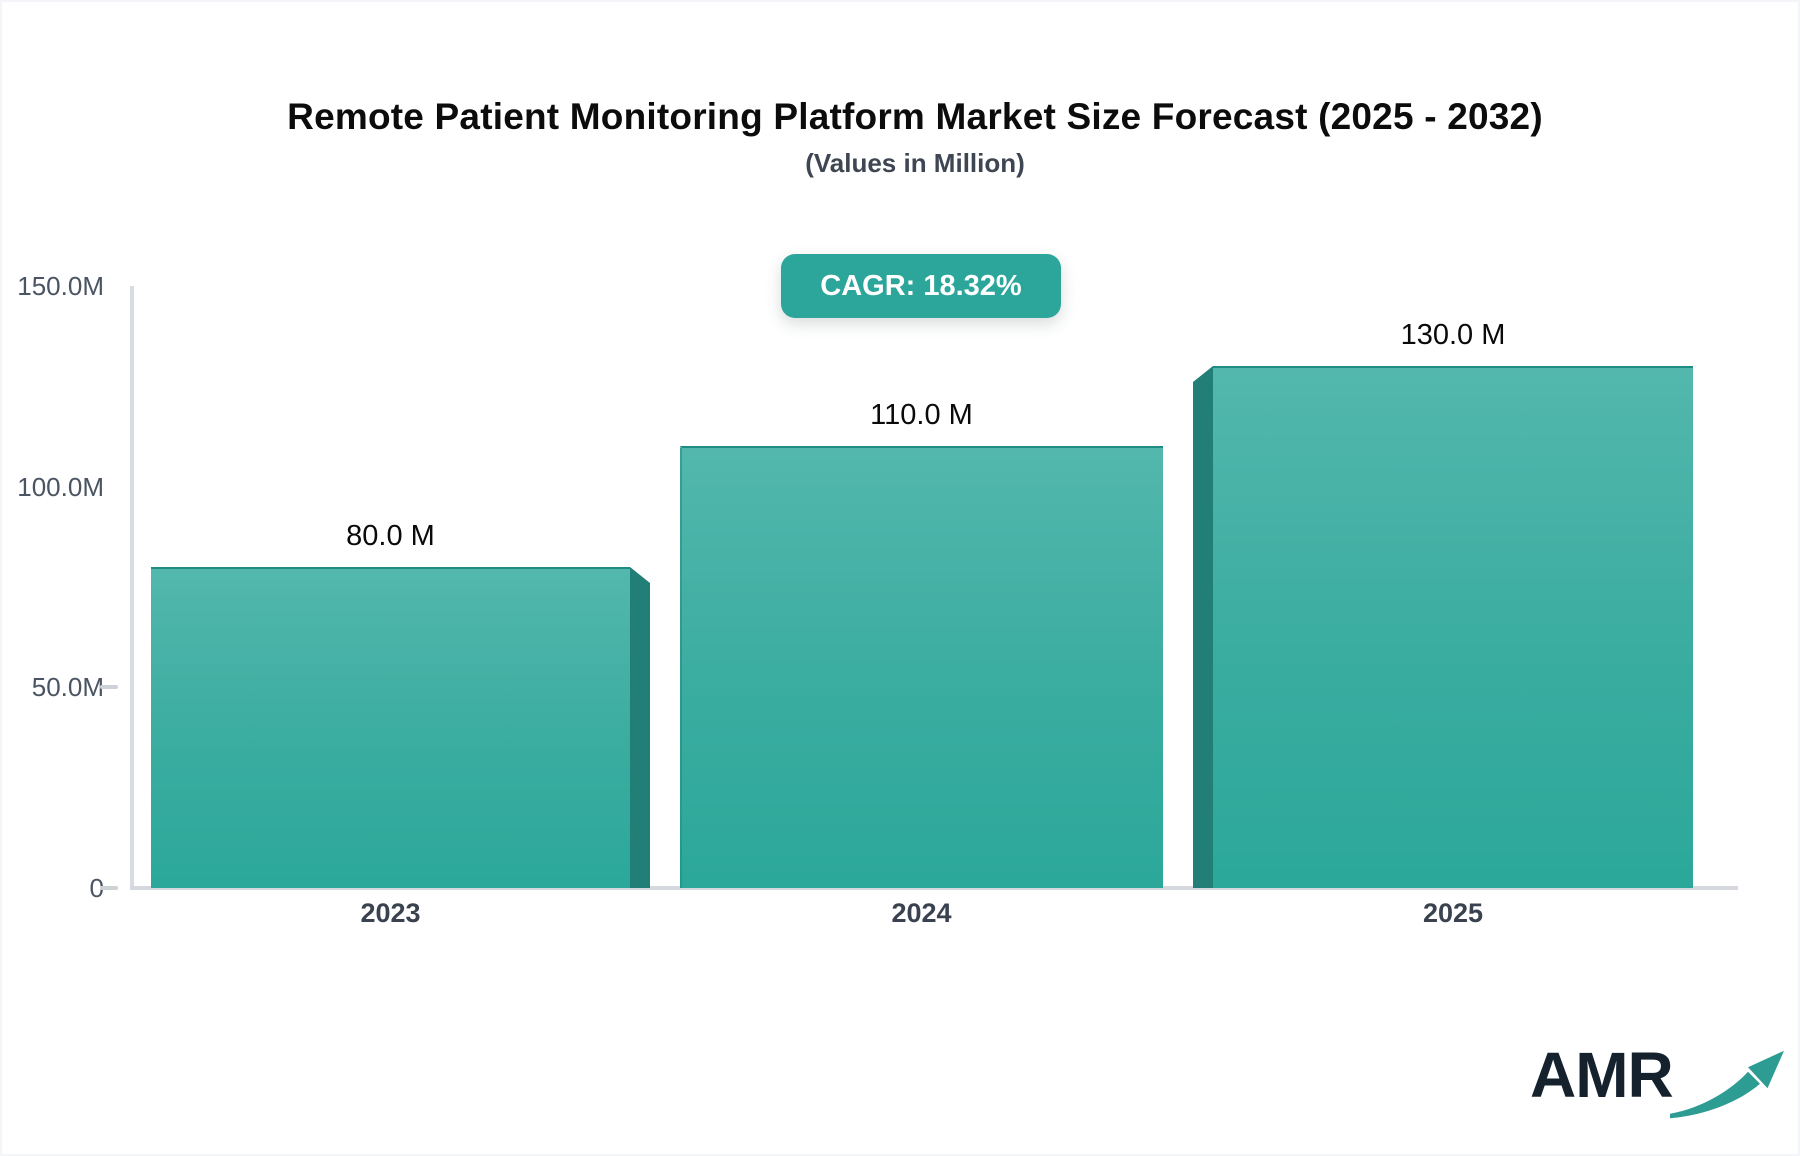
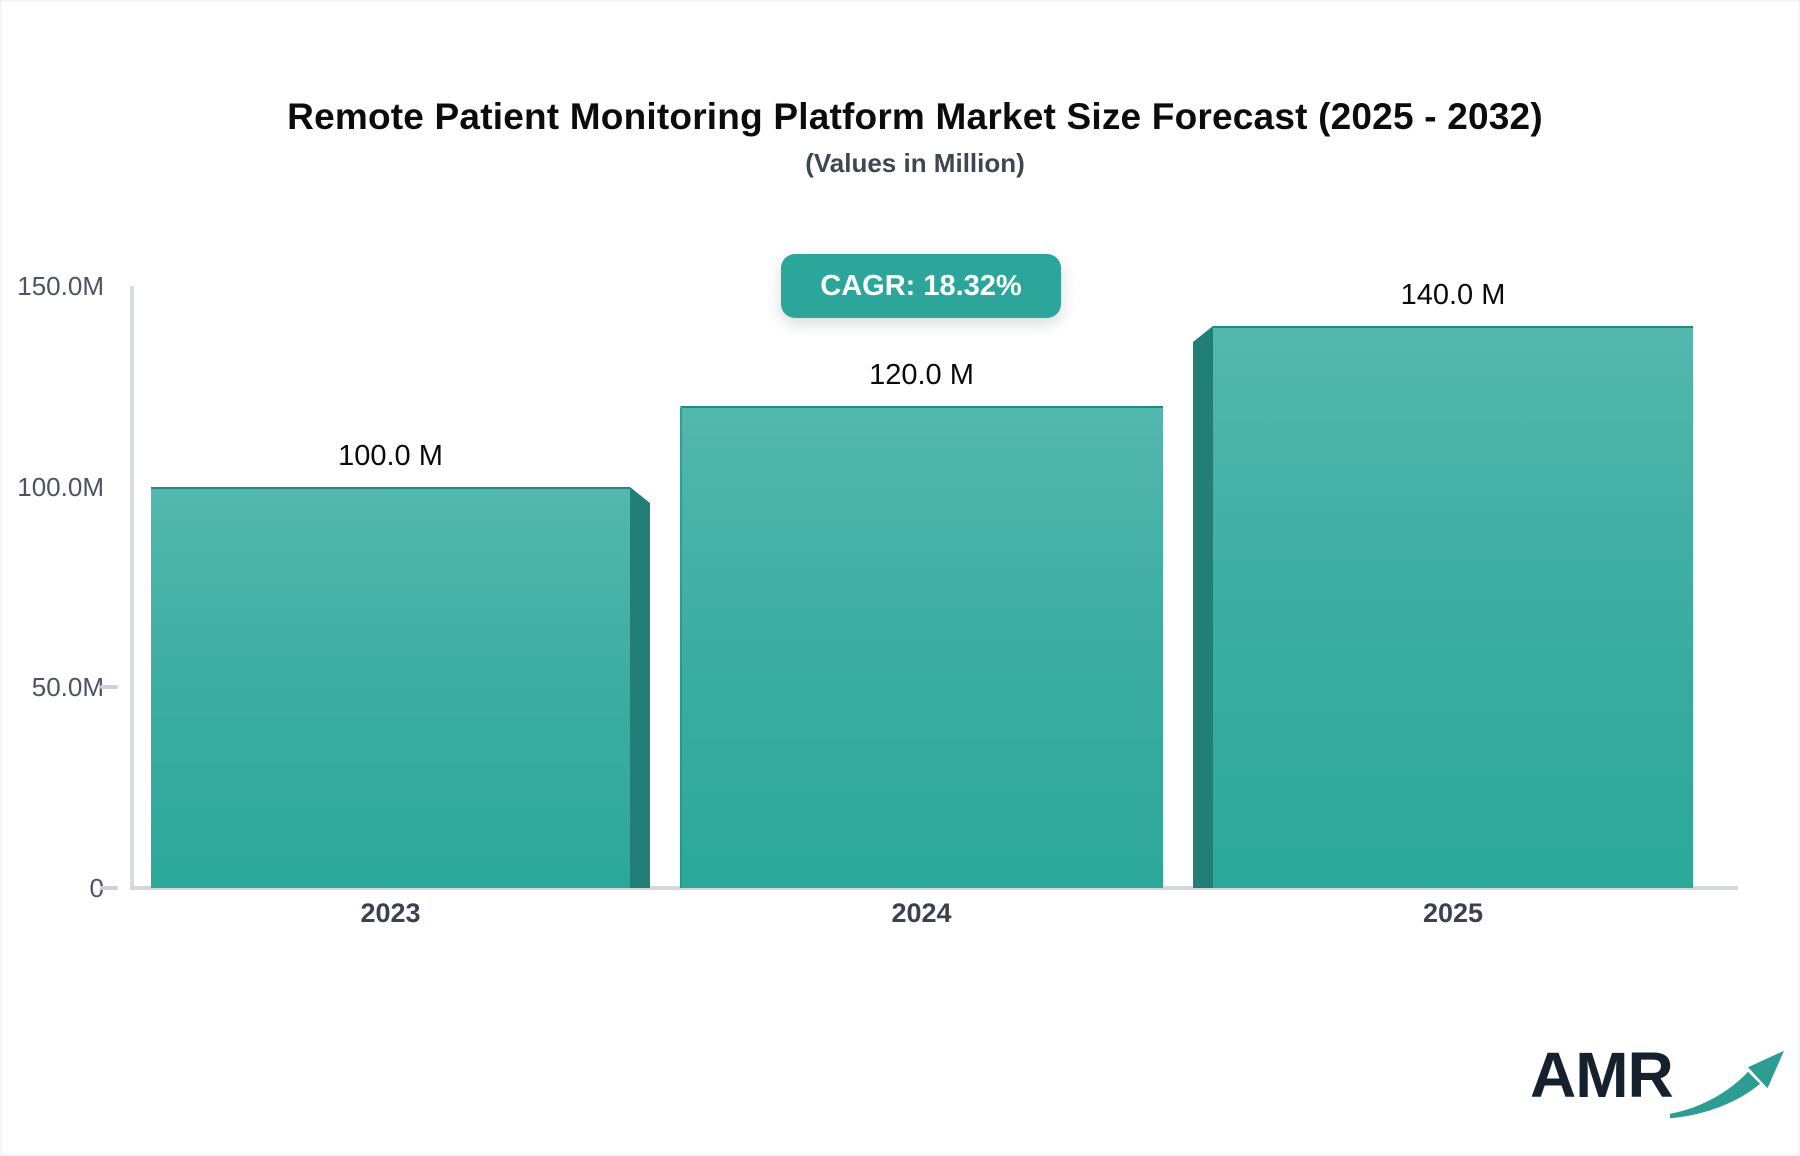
2023: 80.0 -> 100.0
2024: 110.0 -> 120.0
2025: 130.0 -> 140.0
